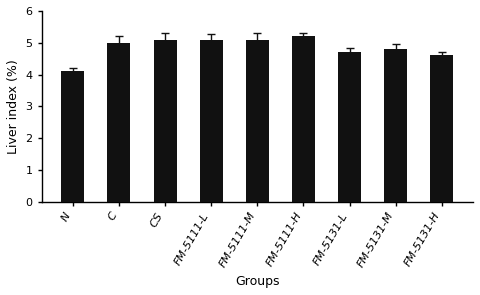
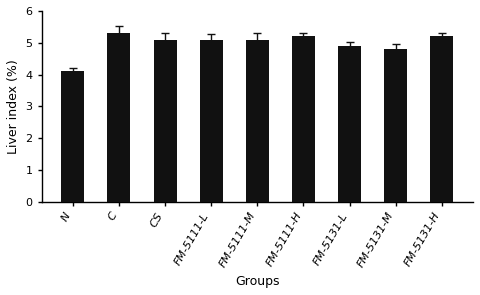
C: 5.0 -> 5.3
FM-5131-L: 4.7 -> 4.9
FM-5131-H: 4.6 -> 5.2
